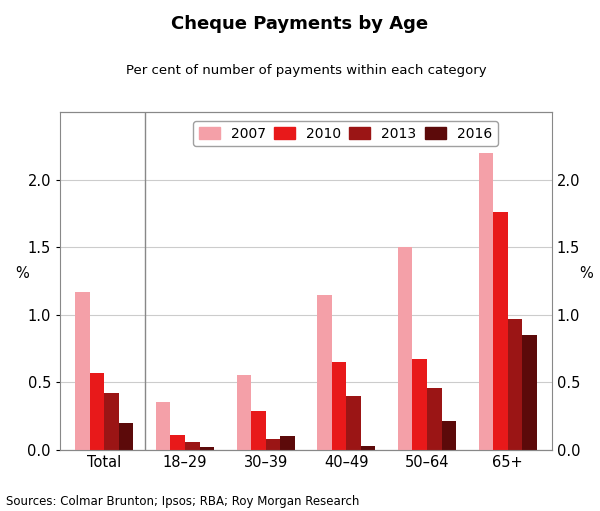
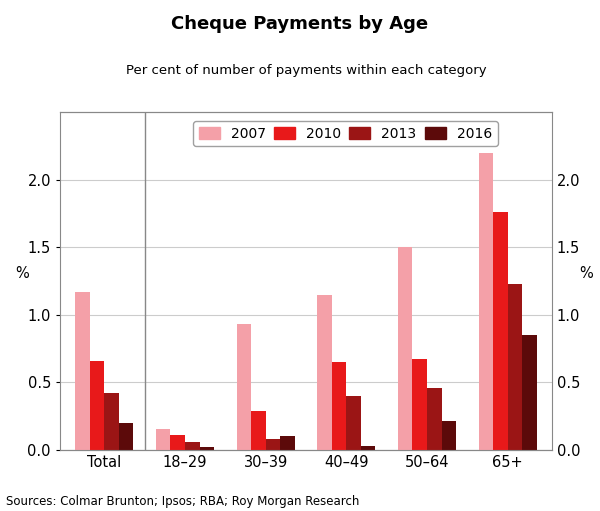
2010/Total: 0.57 -> 0.66
2007/18–29: 0.35 -> 0.15
2007/30–39: 0.55 -> 0.93
2013/65+: 0.97 -> 1.23
